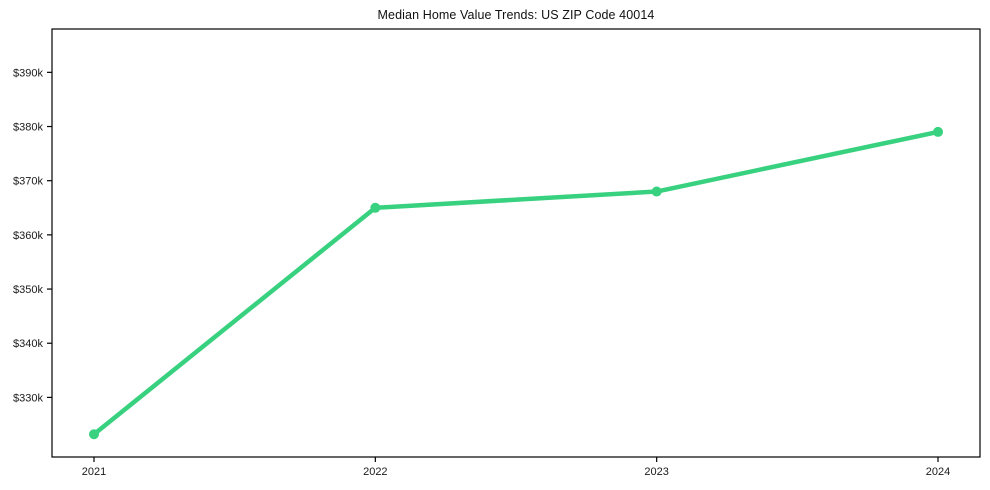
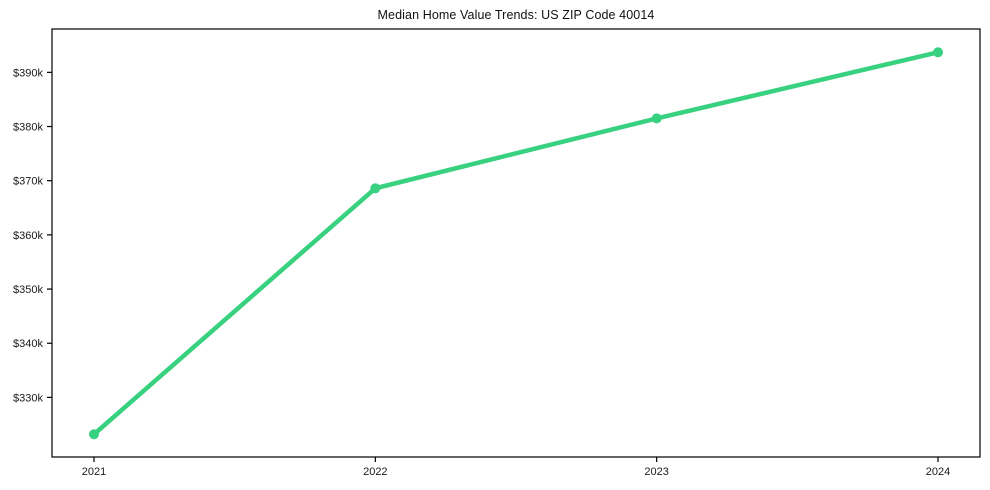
2022: $365k -> $369k
2023: $368k -> $382k
2024: $379k -> $394k
